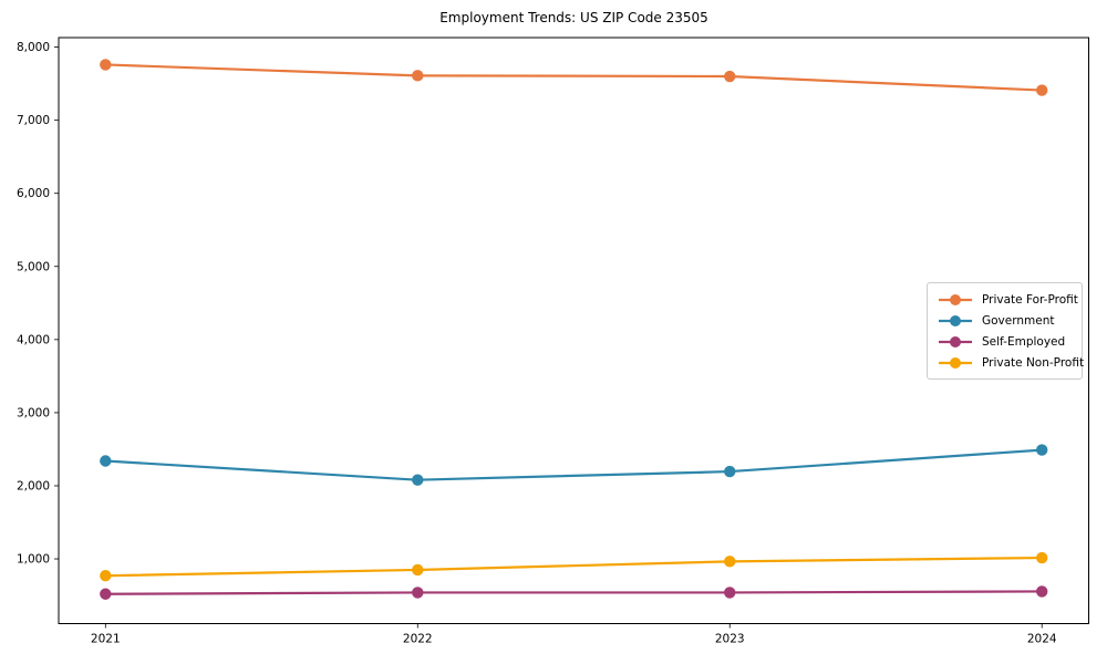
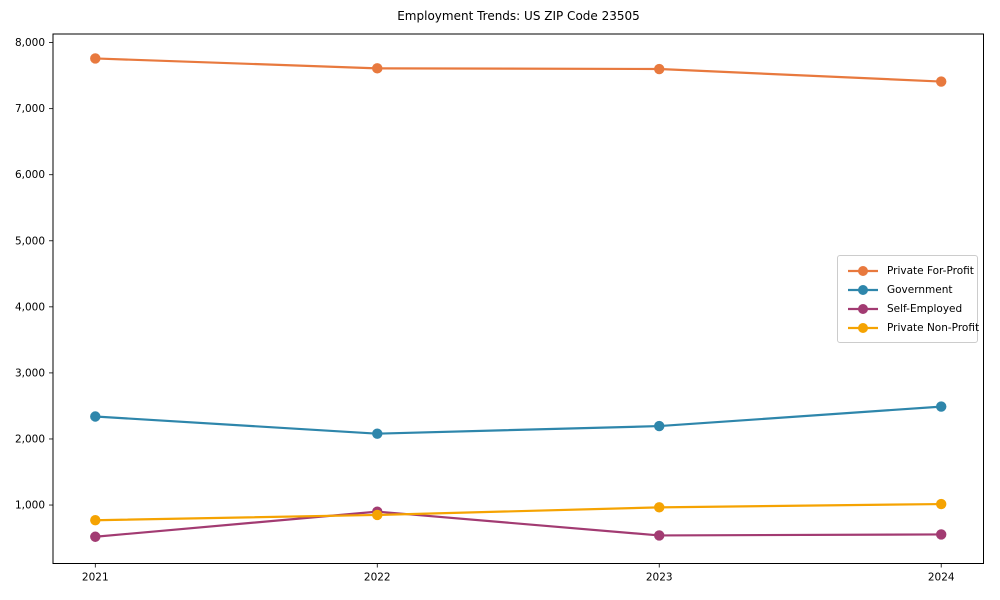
Self-Employed/2022: 500 -> 900
